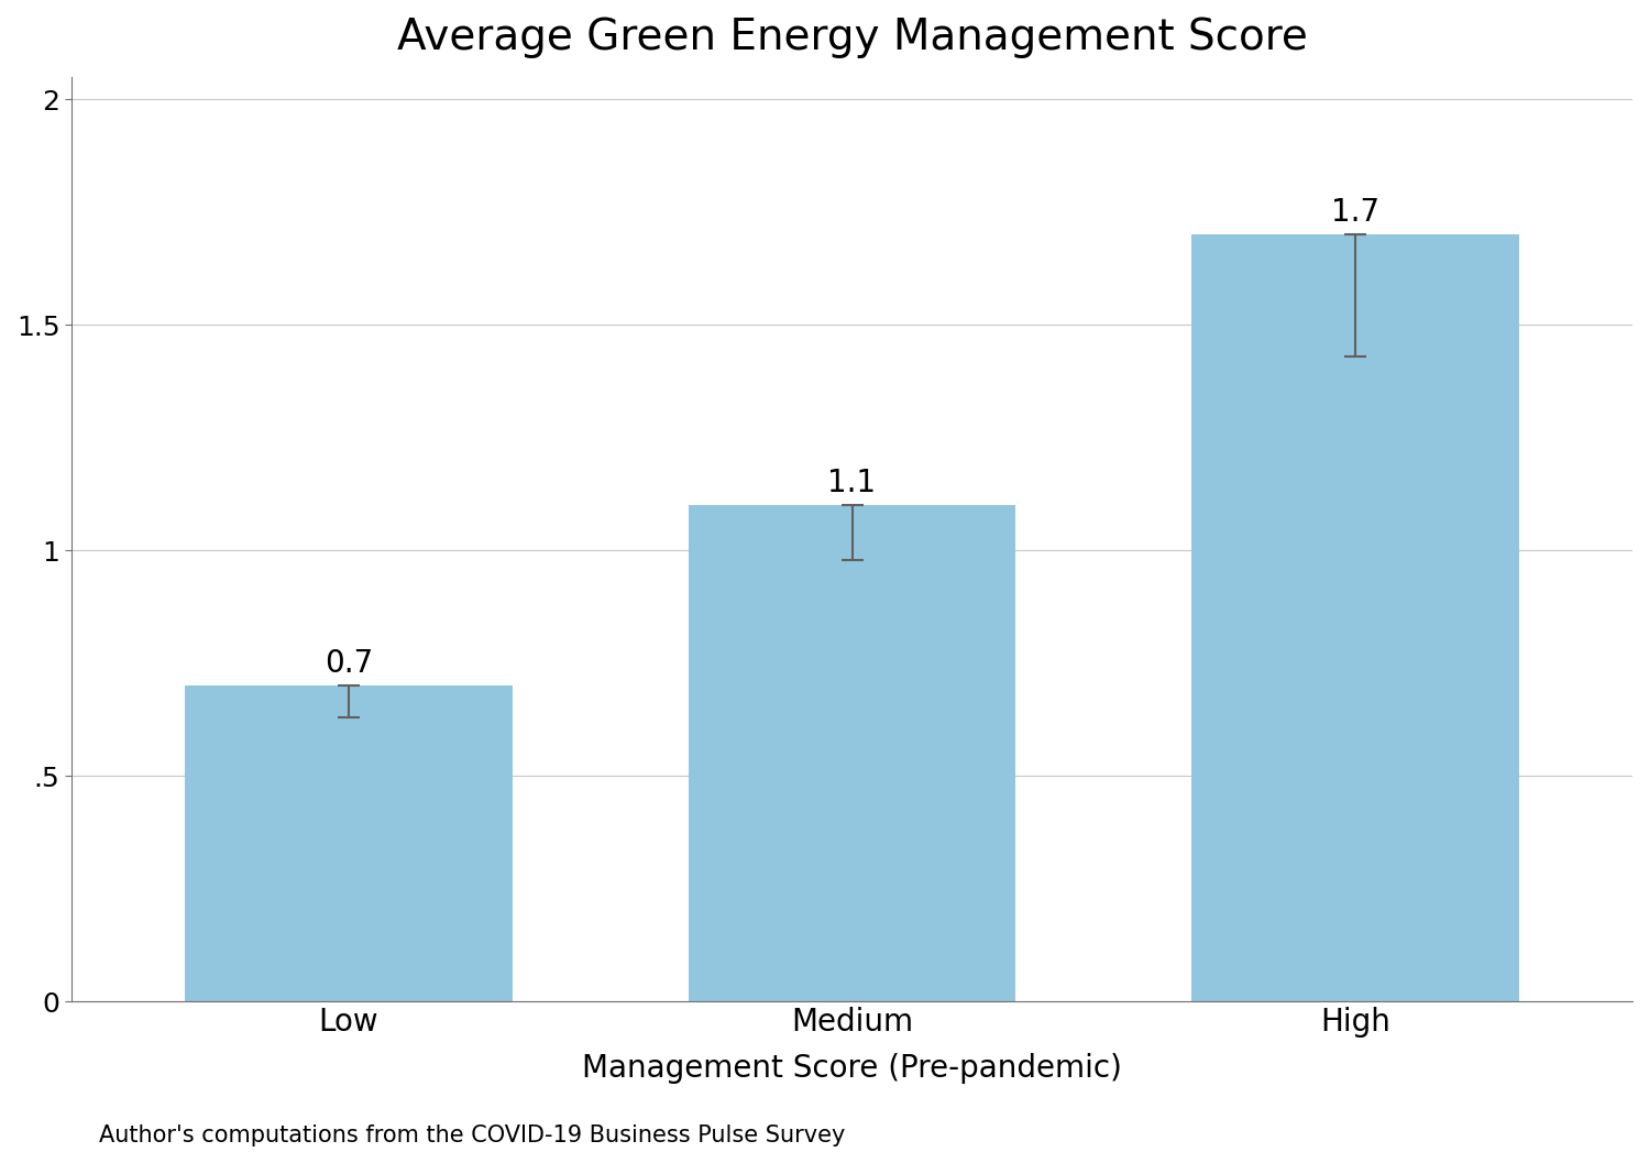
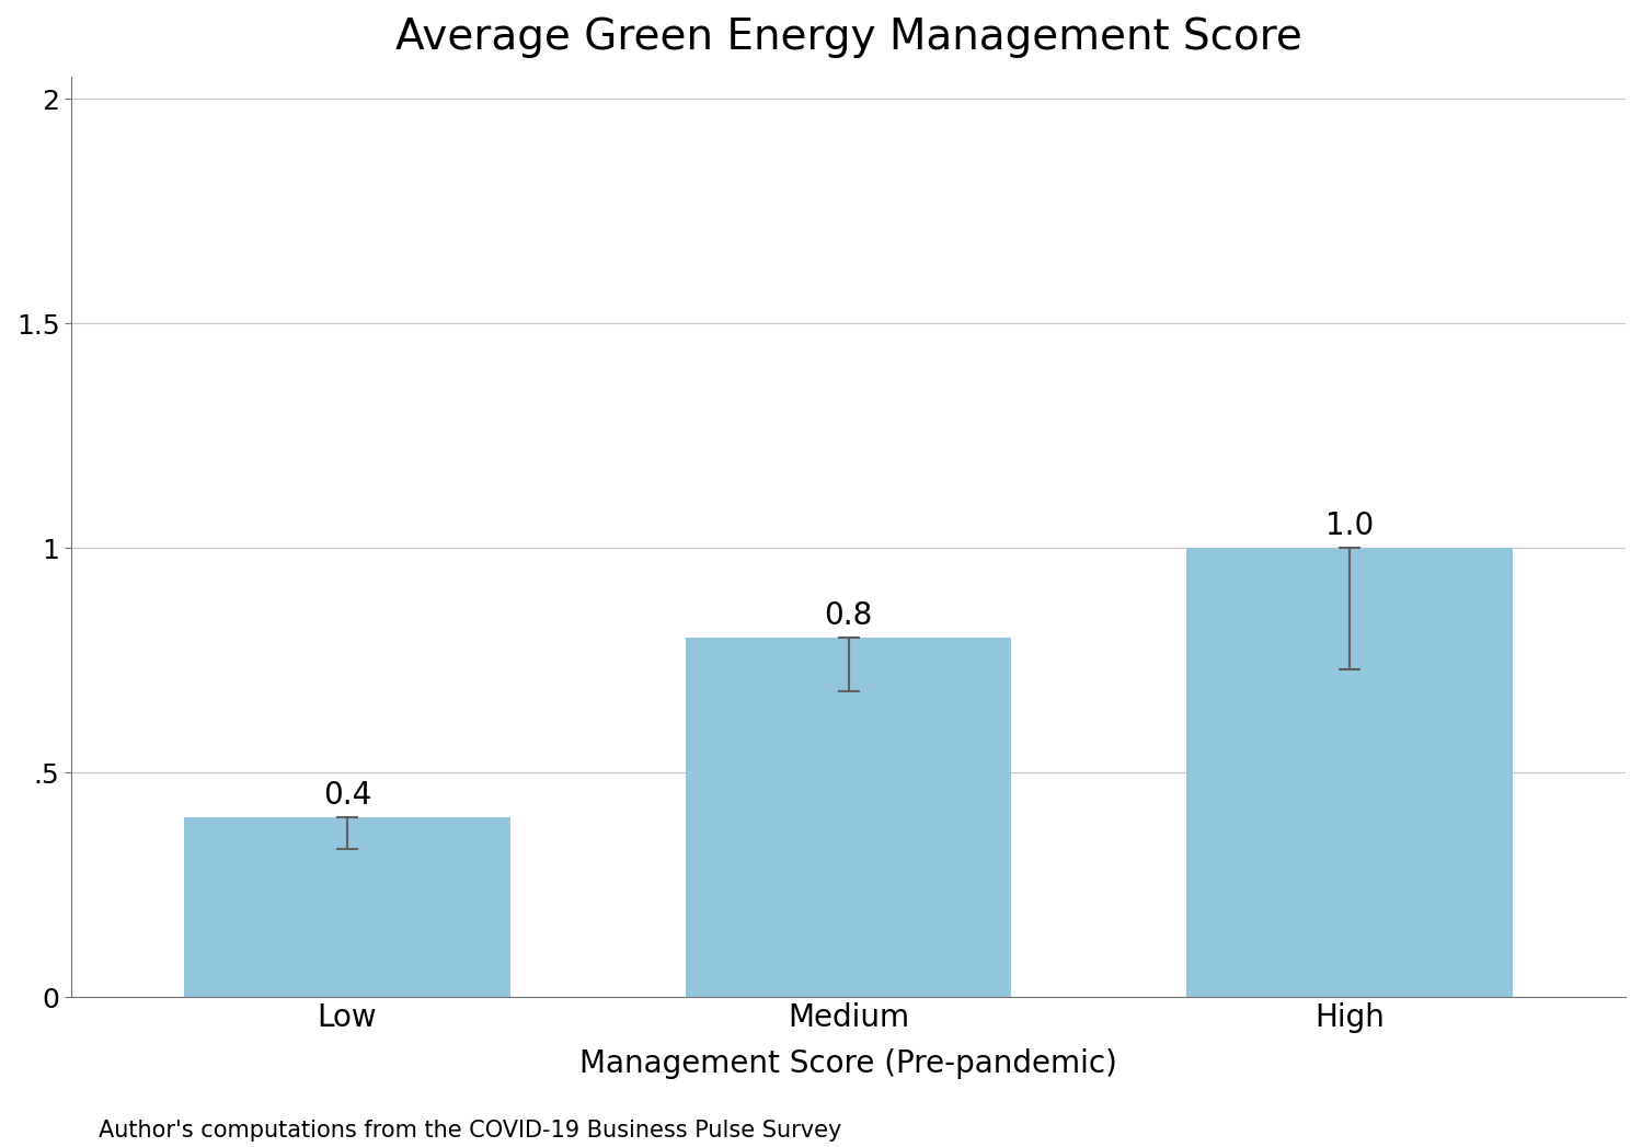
Low: 0.7 -> 0.4
Medium: 1.1 -> 0.8
High: 1.7 -> 1.0
